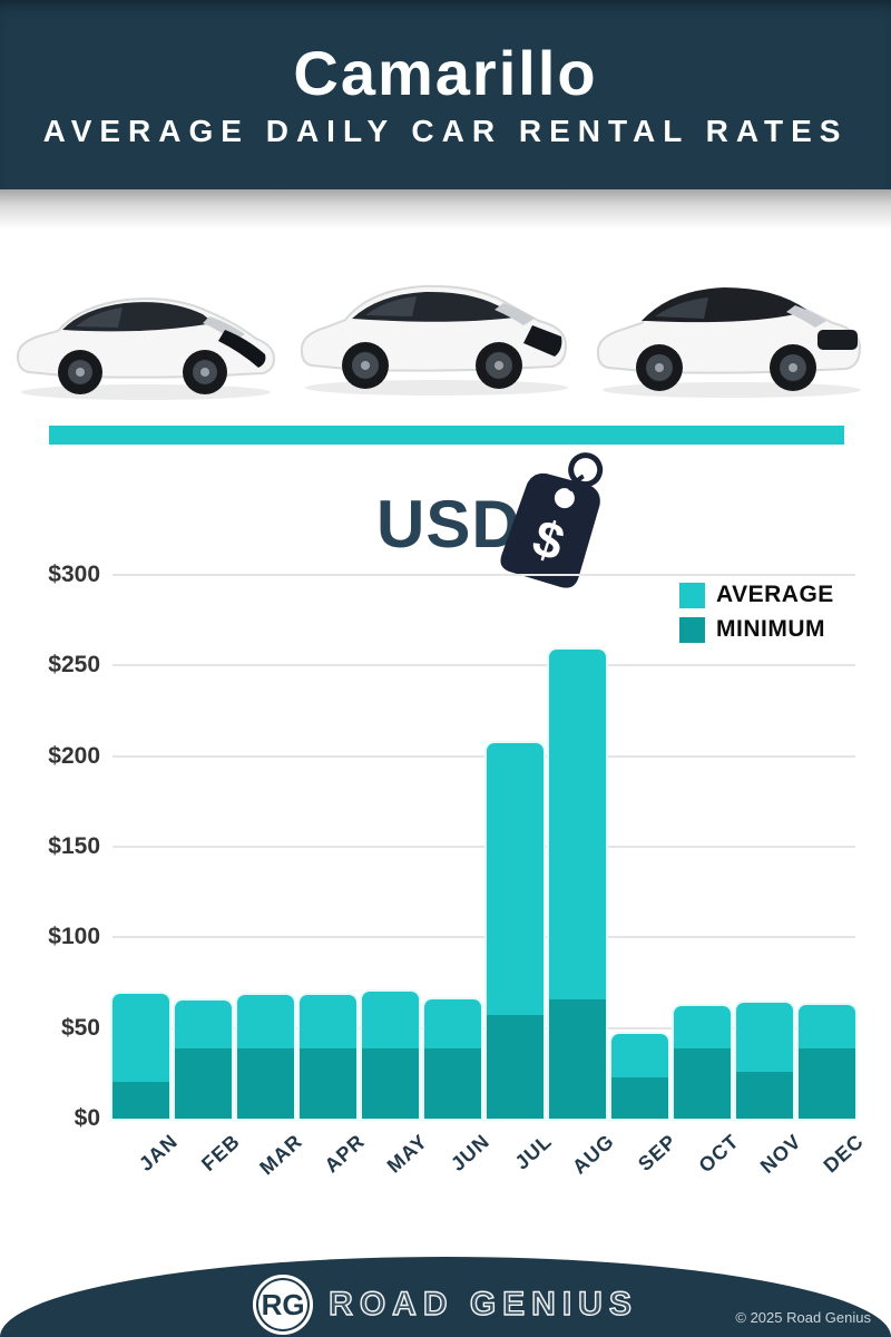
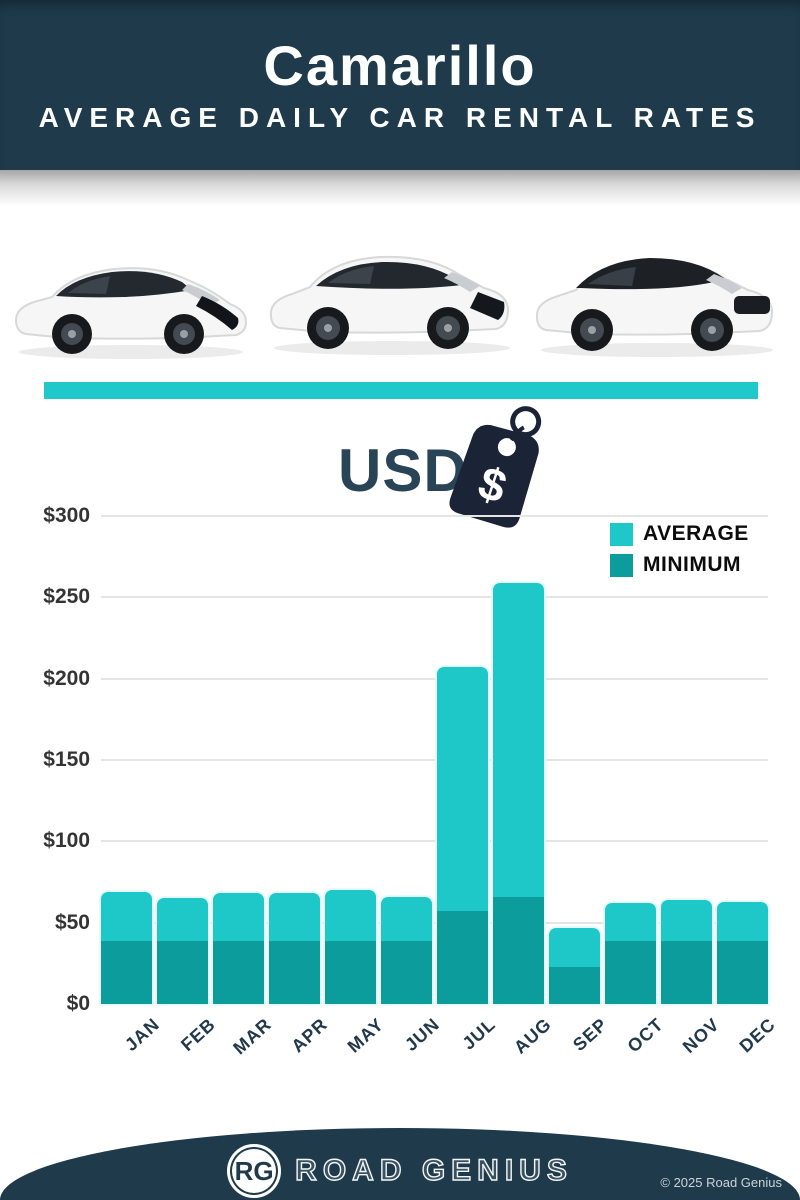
MINIMUM/JAN: $20 -> $39
MINIMUM/NOV: $26 -> $39
